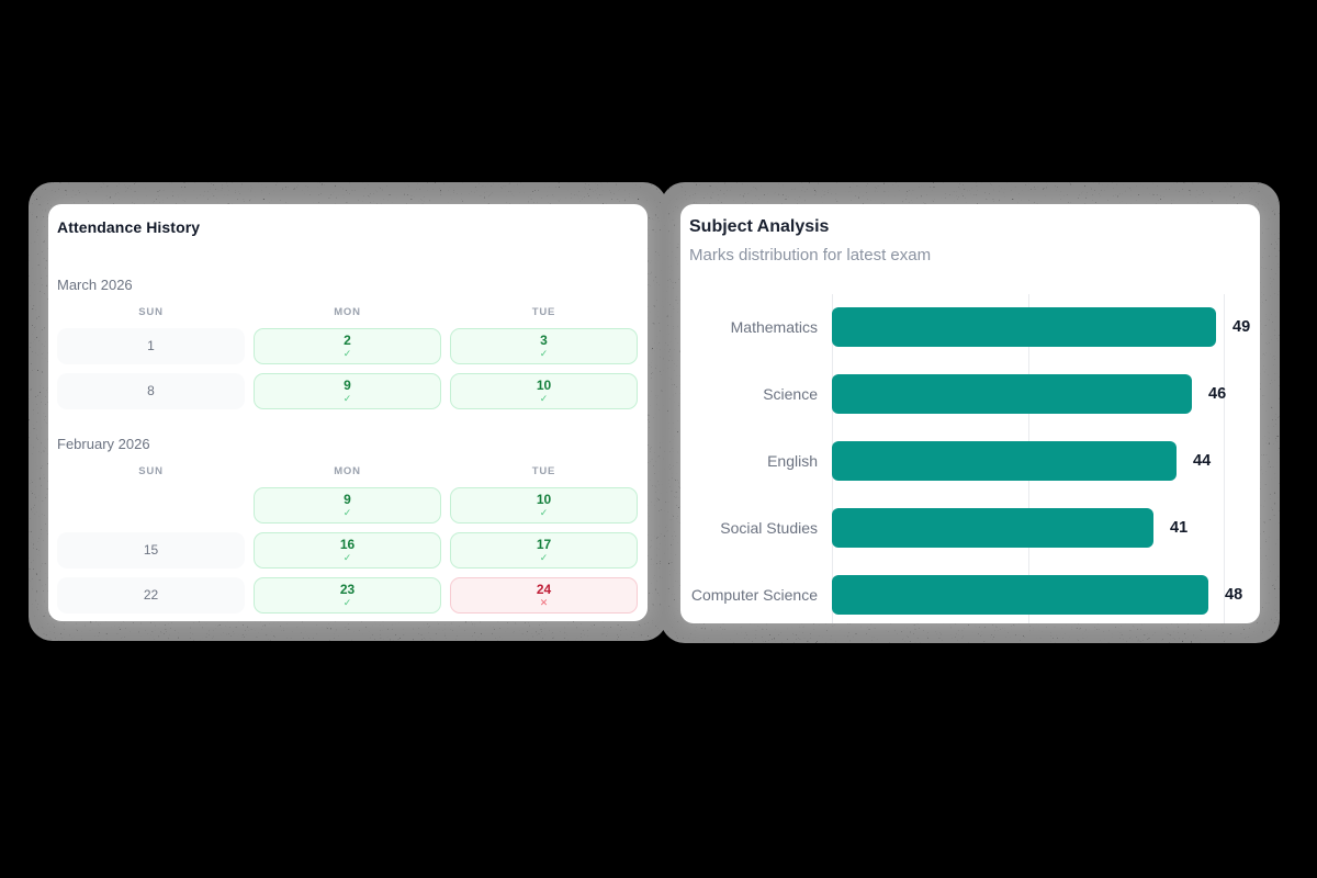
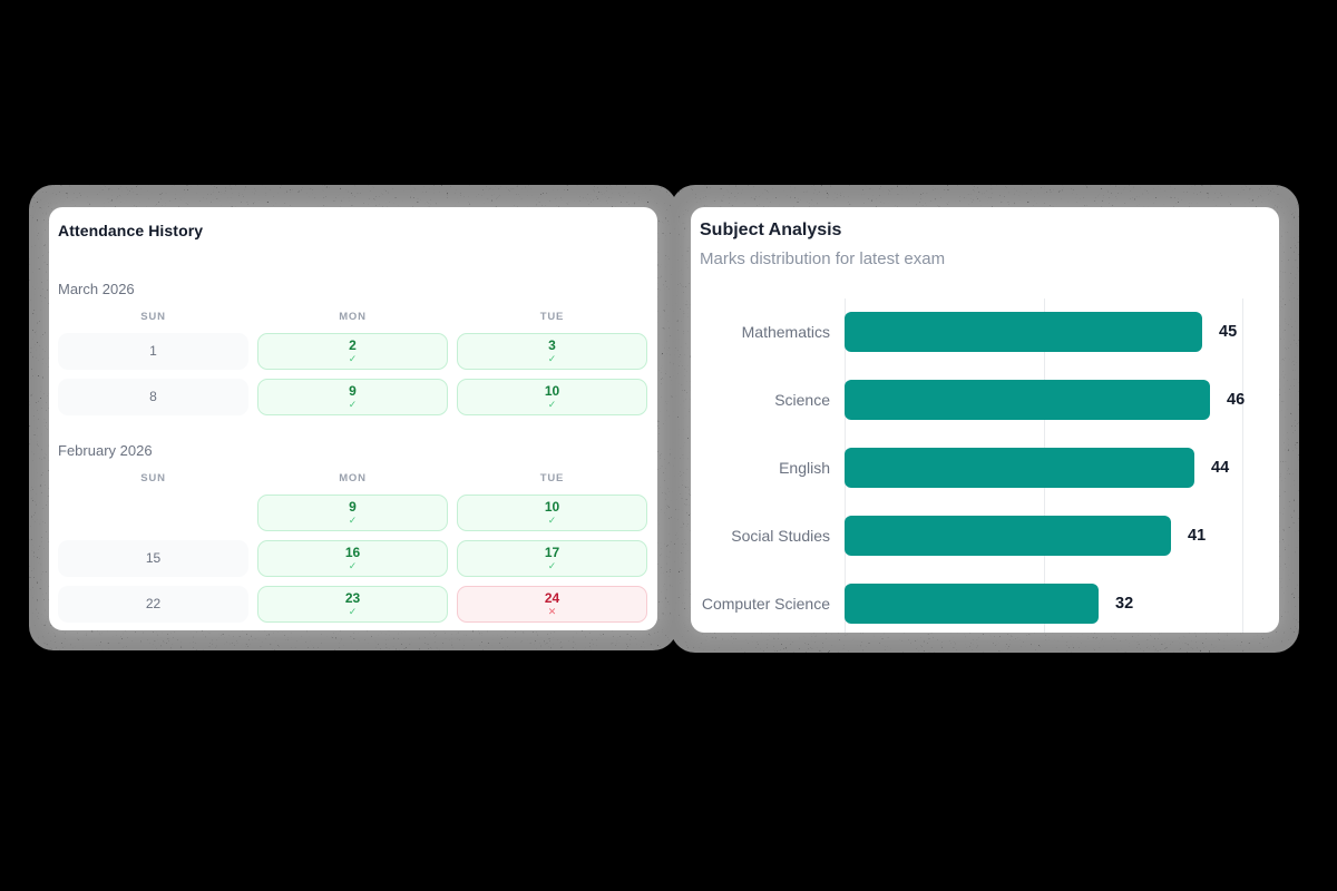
Mathematics: 49 -> 45
Computer Science: 48 -> 32
